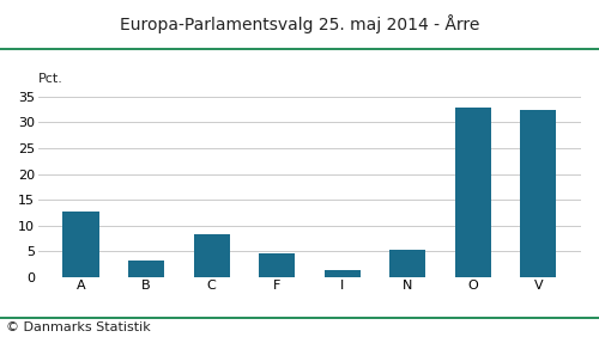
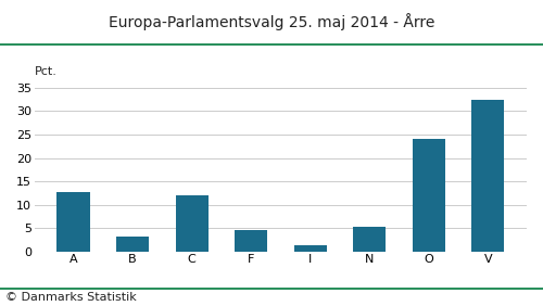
C: 8.2 -> 12.0
O: 33.0 -> 24.0
